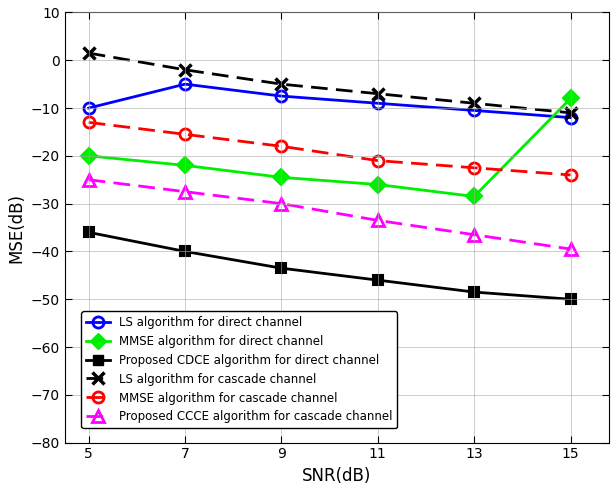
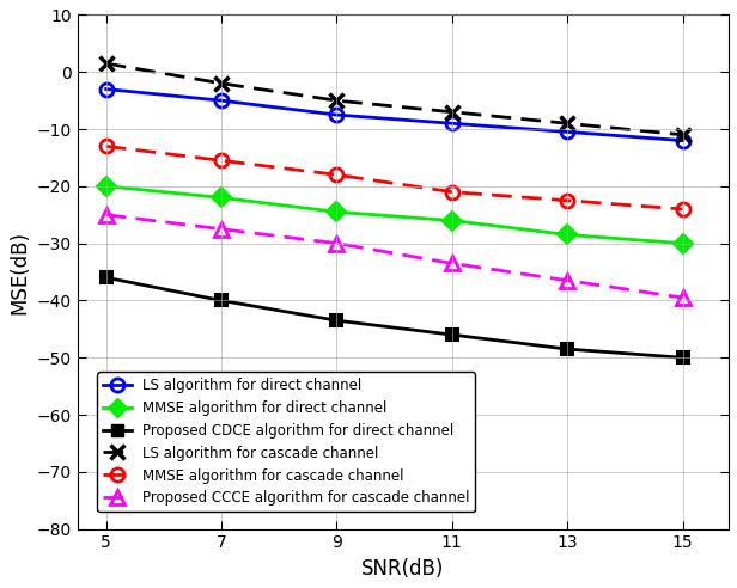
LS algorithm for direct channel/5: -10.0 -> -3.0
MMSE algorithm for direct channel/15: -8.0 -> -30.0
